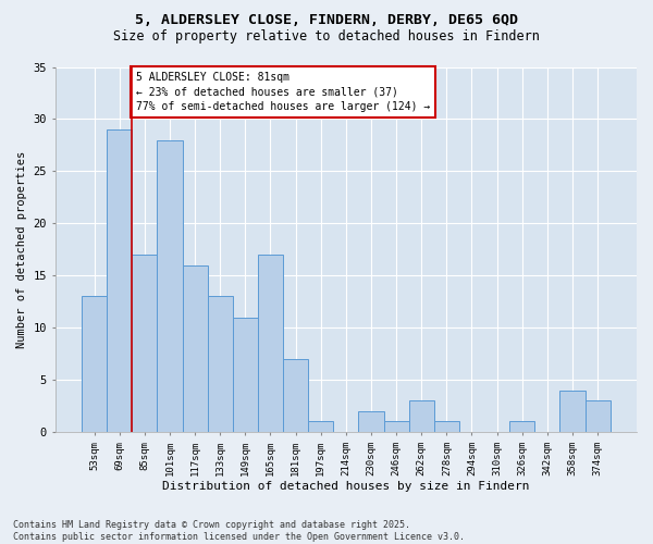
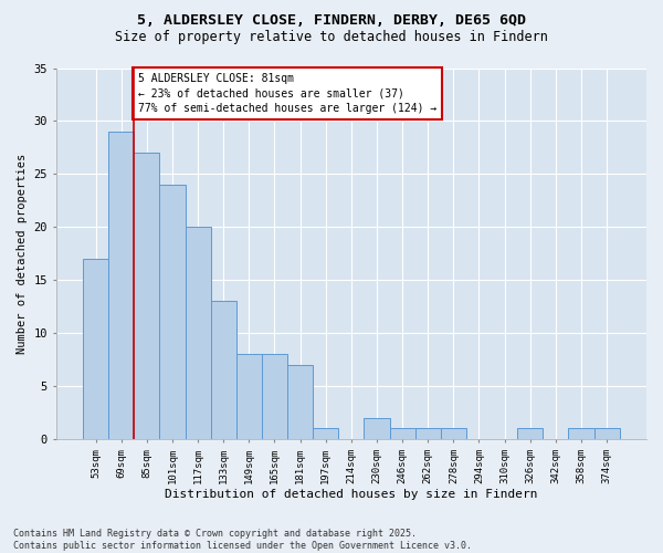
53sqm: 13 -> 17
85sqm: 17 -> 27
101sqm: 28 -> 24
117sqm: 16 -> 20
149sqm: 11 -> 8
165sqm: 17 -> 8
262sqm: 3 -> 1
358sqm: 4 -> 1
374sqm: 3 -> 1
